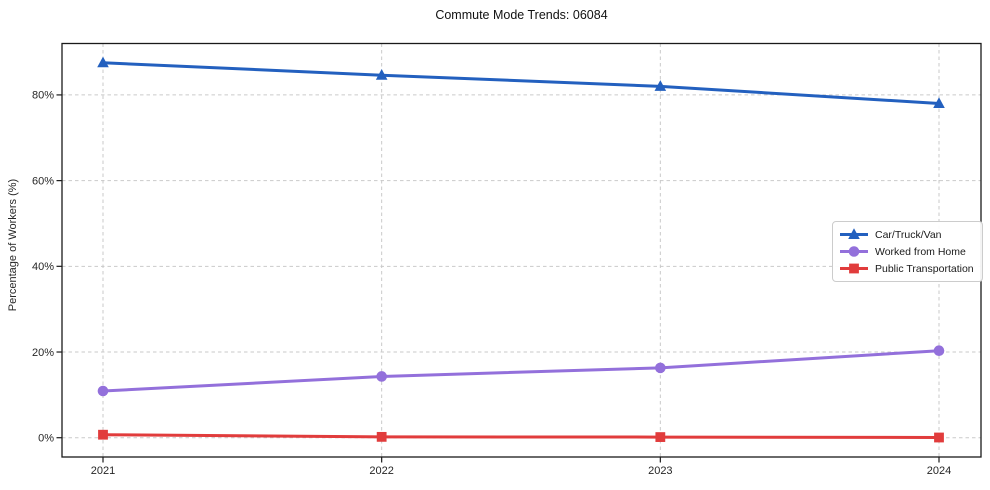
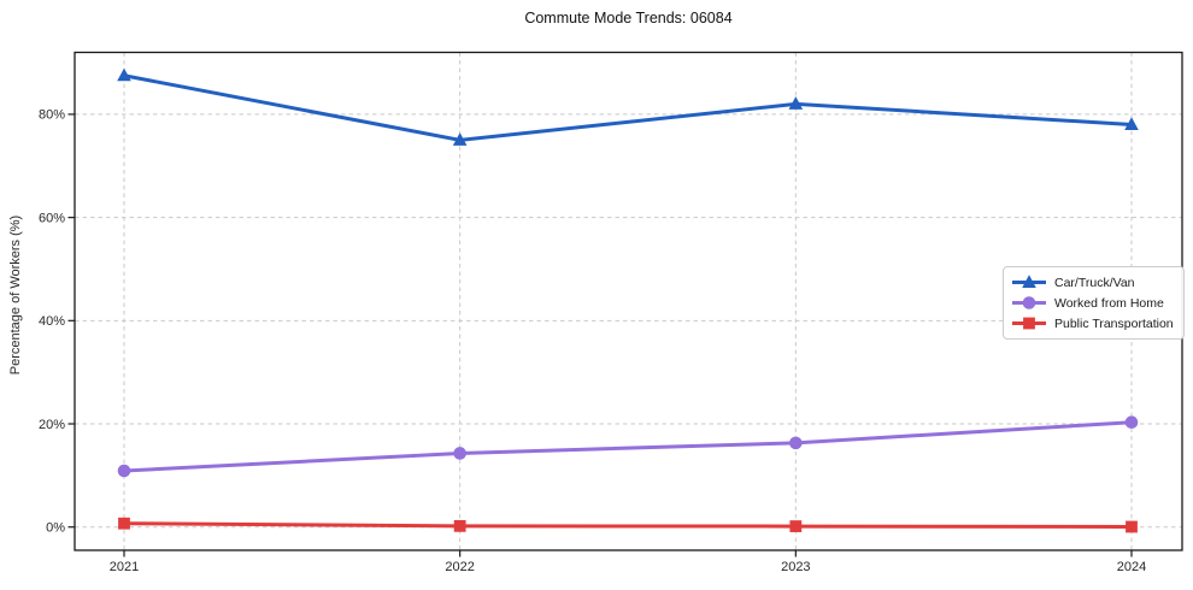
Car/Truck/Van/2022: 85% -> 75%
